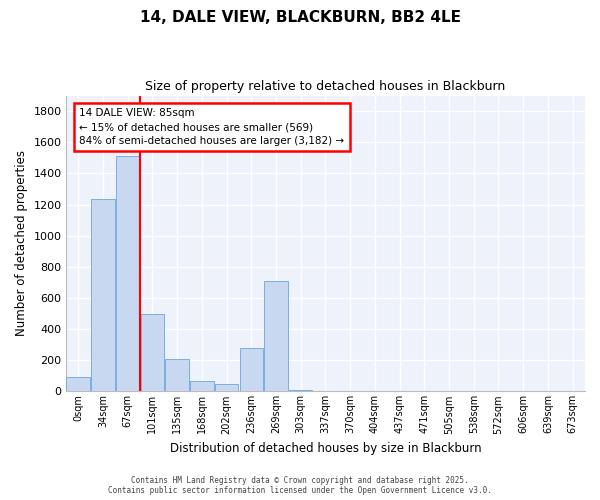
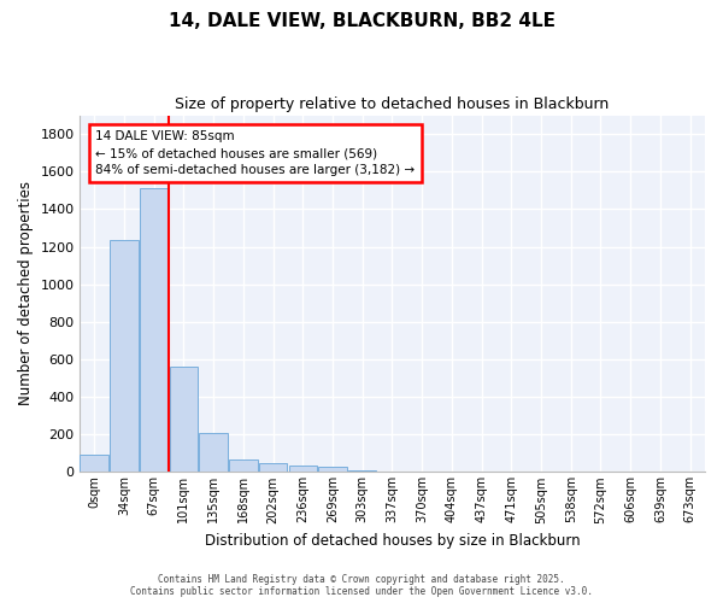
101sqm: 500 -> 560
236sqm: 280 -> 40
269sqm: 710 -> 20
